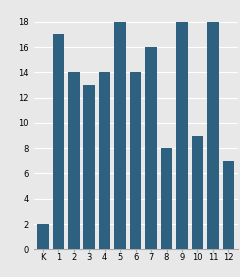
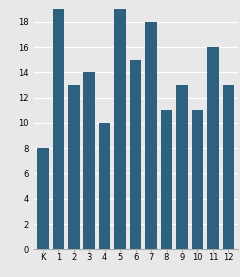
K: 2 -> 8
1: 17 -> 19
2: 14 -> 13
3: 13 -> 14
4: 14 -> 10
5: 18 -> 19
6: 14 -> 15
7: 16 -> 18
8: 8 -> 11
9: 18 -> 13
10: 9 -> 11
11: 18 -> 16
12: 7 -> 13
